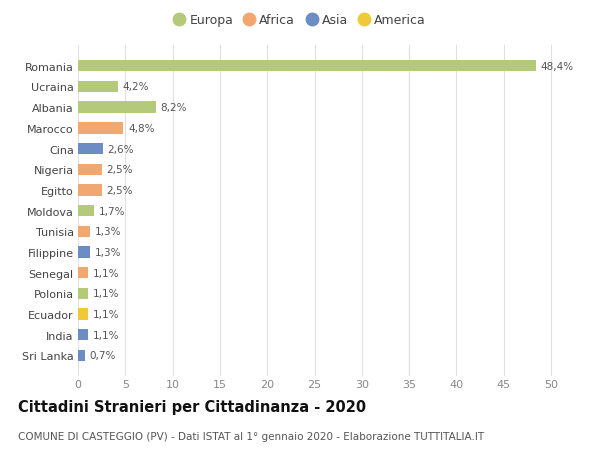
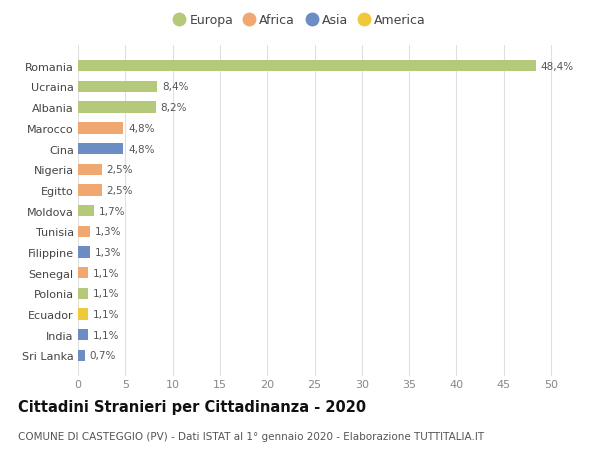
Ucraina: 4,2% -> 8,4%
Cina: 2,6% -> 4,8%
